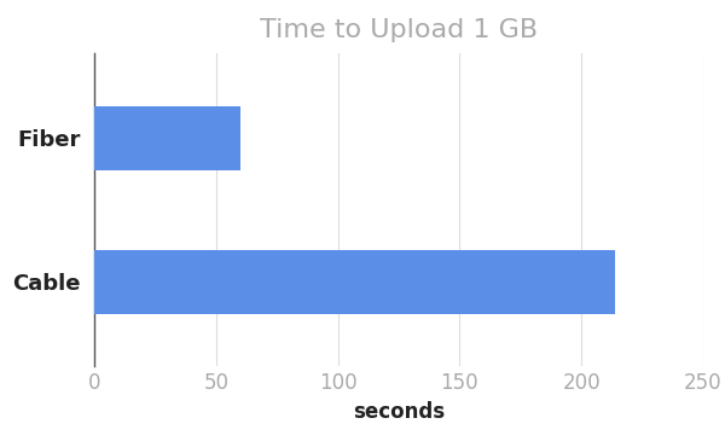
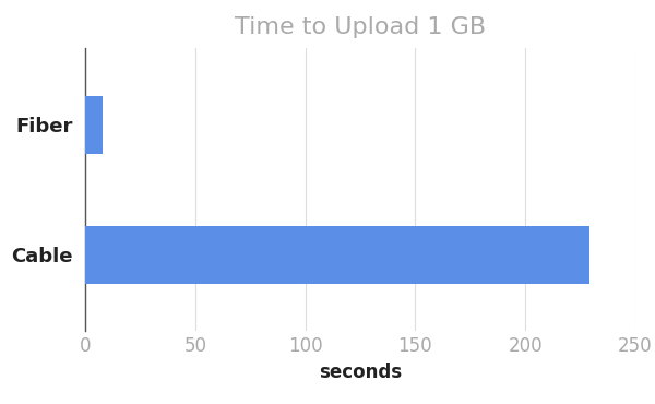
Fiber: 60 -> 8
Cable: 214 -> 229
